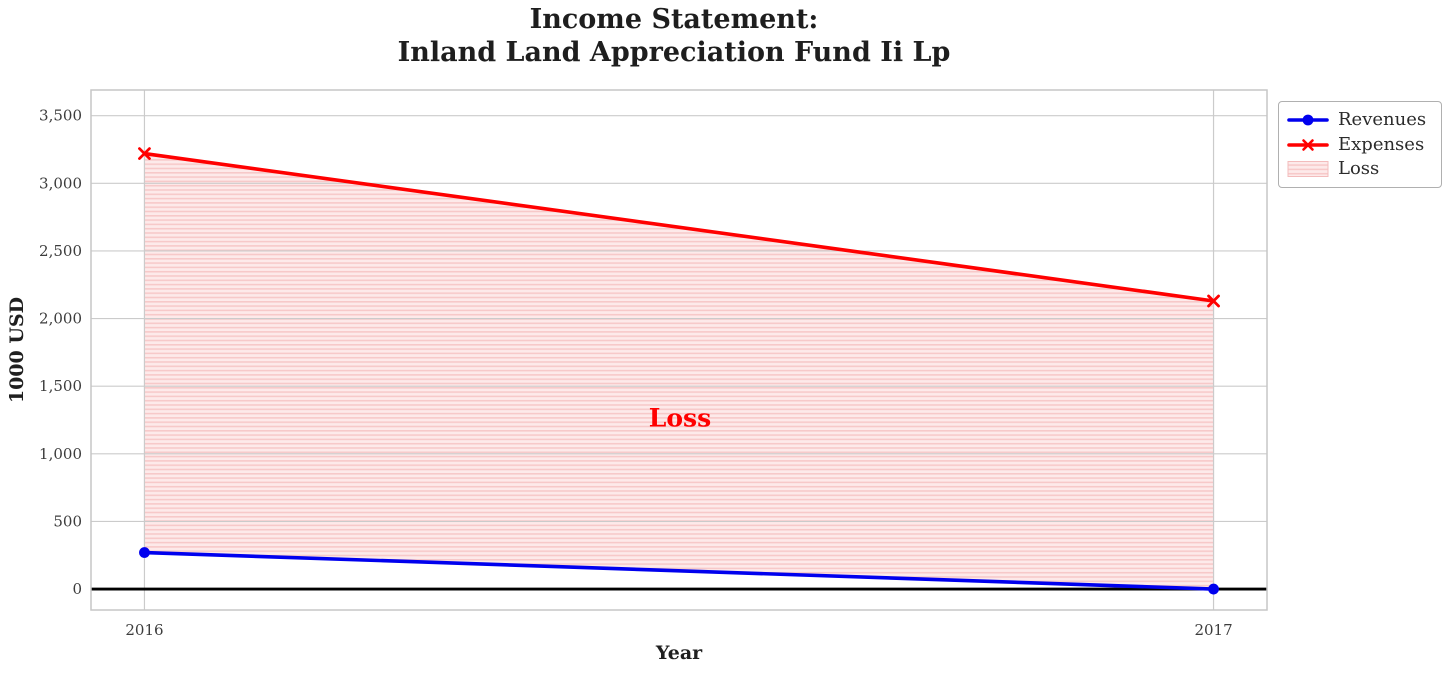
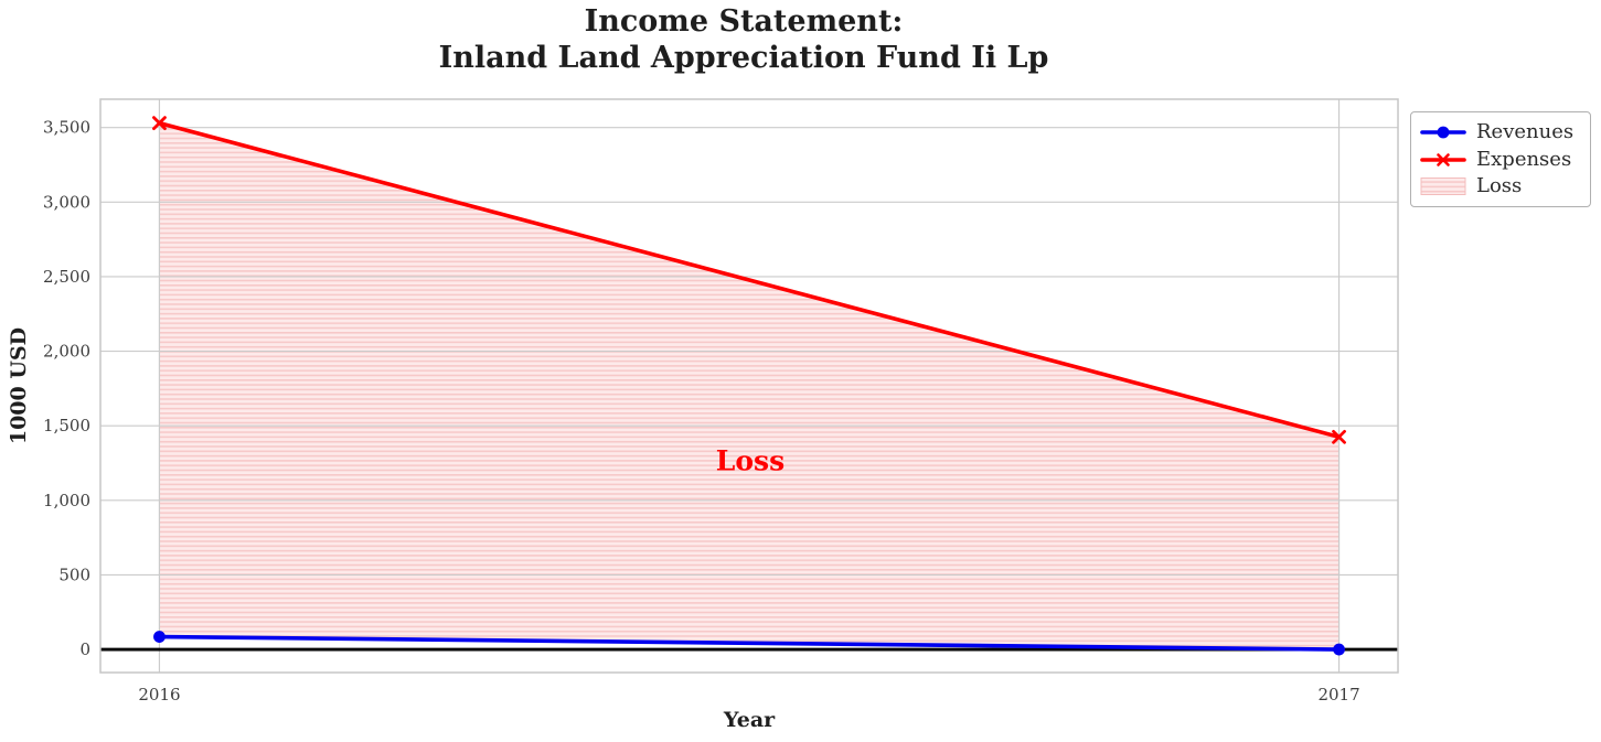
Revenues/2016: 270 -> 80
Expenses/2016: 3220 -> 3530
Expenses/2017: 2130 -> 1420
